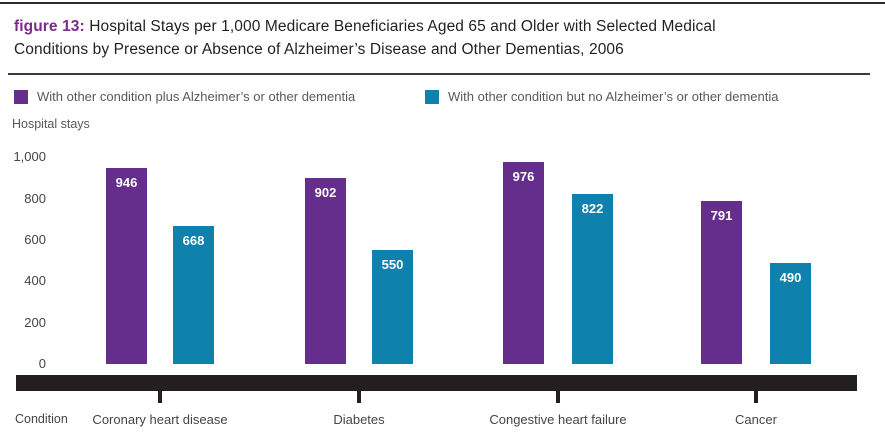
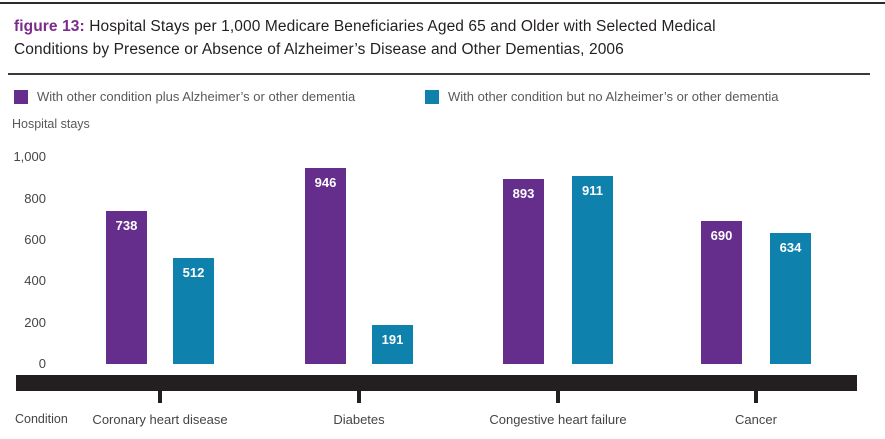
With other condition plus Alzheimer’s or other dementia/Coronary heart disease: 946 -> 738
With other condition but no Alzheimer’s or other dementia/Coronary heart disease: 668 -> 512
With other condition plus Alzheimer’s or other dementia/Diabetes: 902 -> 946
With other condition but no Alzheimer’s or other dementia/Diabetes: 550 -> 191
With other condition plus Alzheimer’s or other dementia/Congestive heart failure: 976 -> 893
With other condition but no Alzheimer’s or other dementia/Congestive heart failure: 822 -> 911
With other condition plus Alzheimer’s or other dementia/Cancer: 791 -> 690
With other condition but no Alzheimer’s or other dementia/Cancer: 490 -> 634
